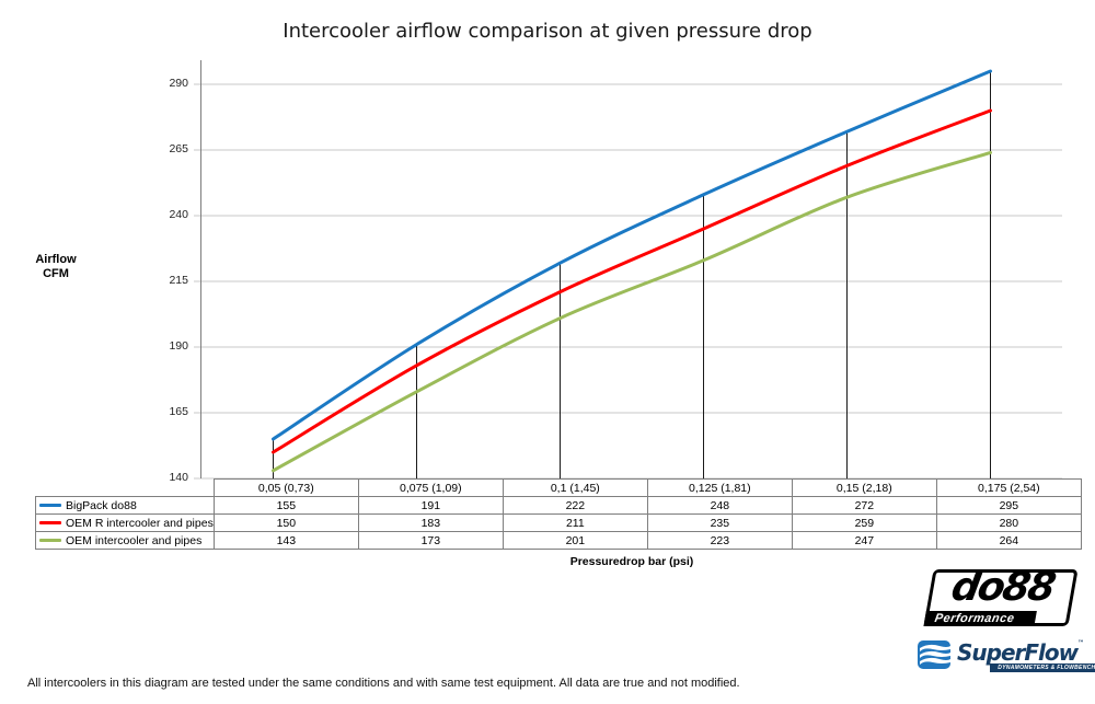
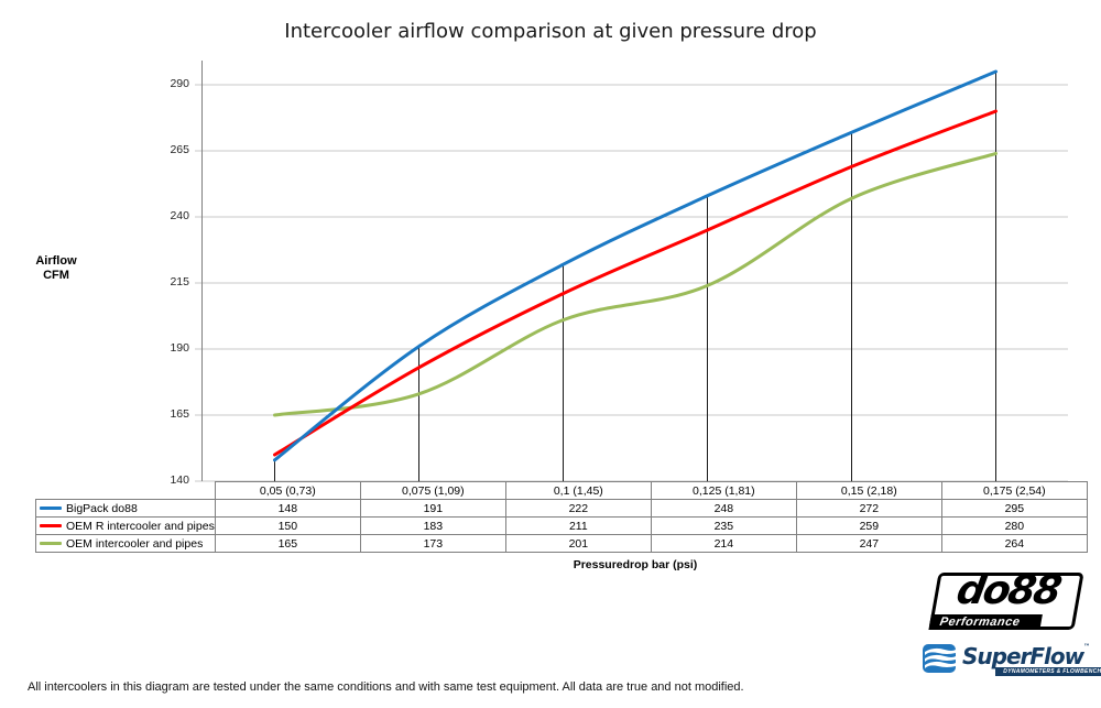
BigPack do88/0,05 (0,73): 155 -> 148
OEM intercooler and pipes/0,05 (0,73): 143 -> 165
OEM intercooler and pipes/0,125 (1,81): 223 -> 214
